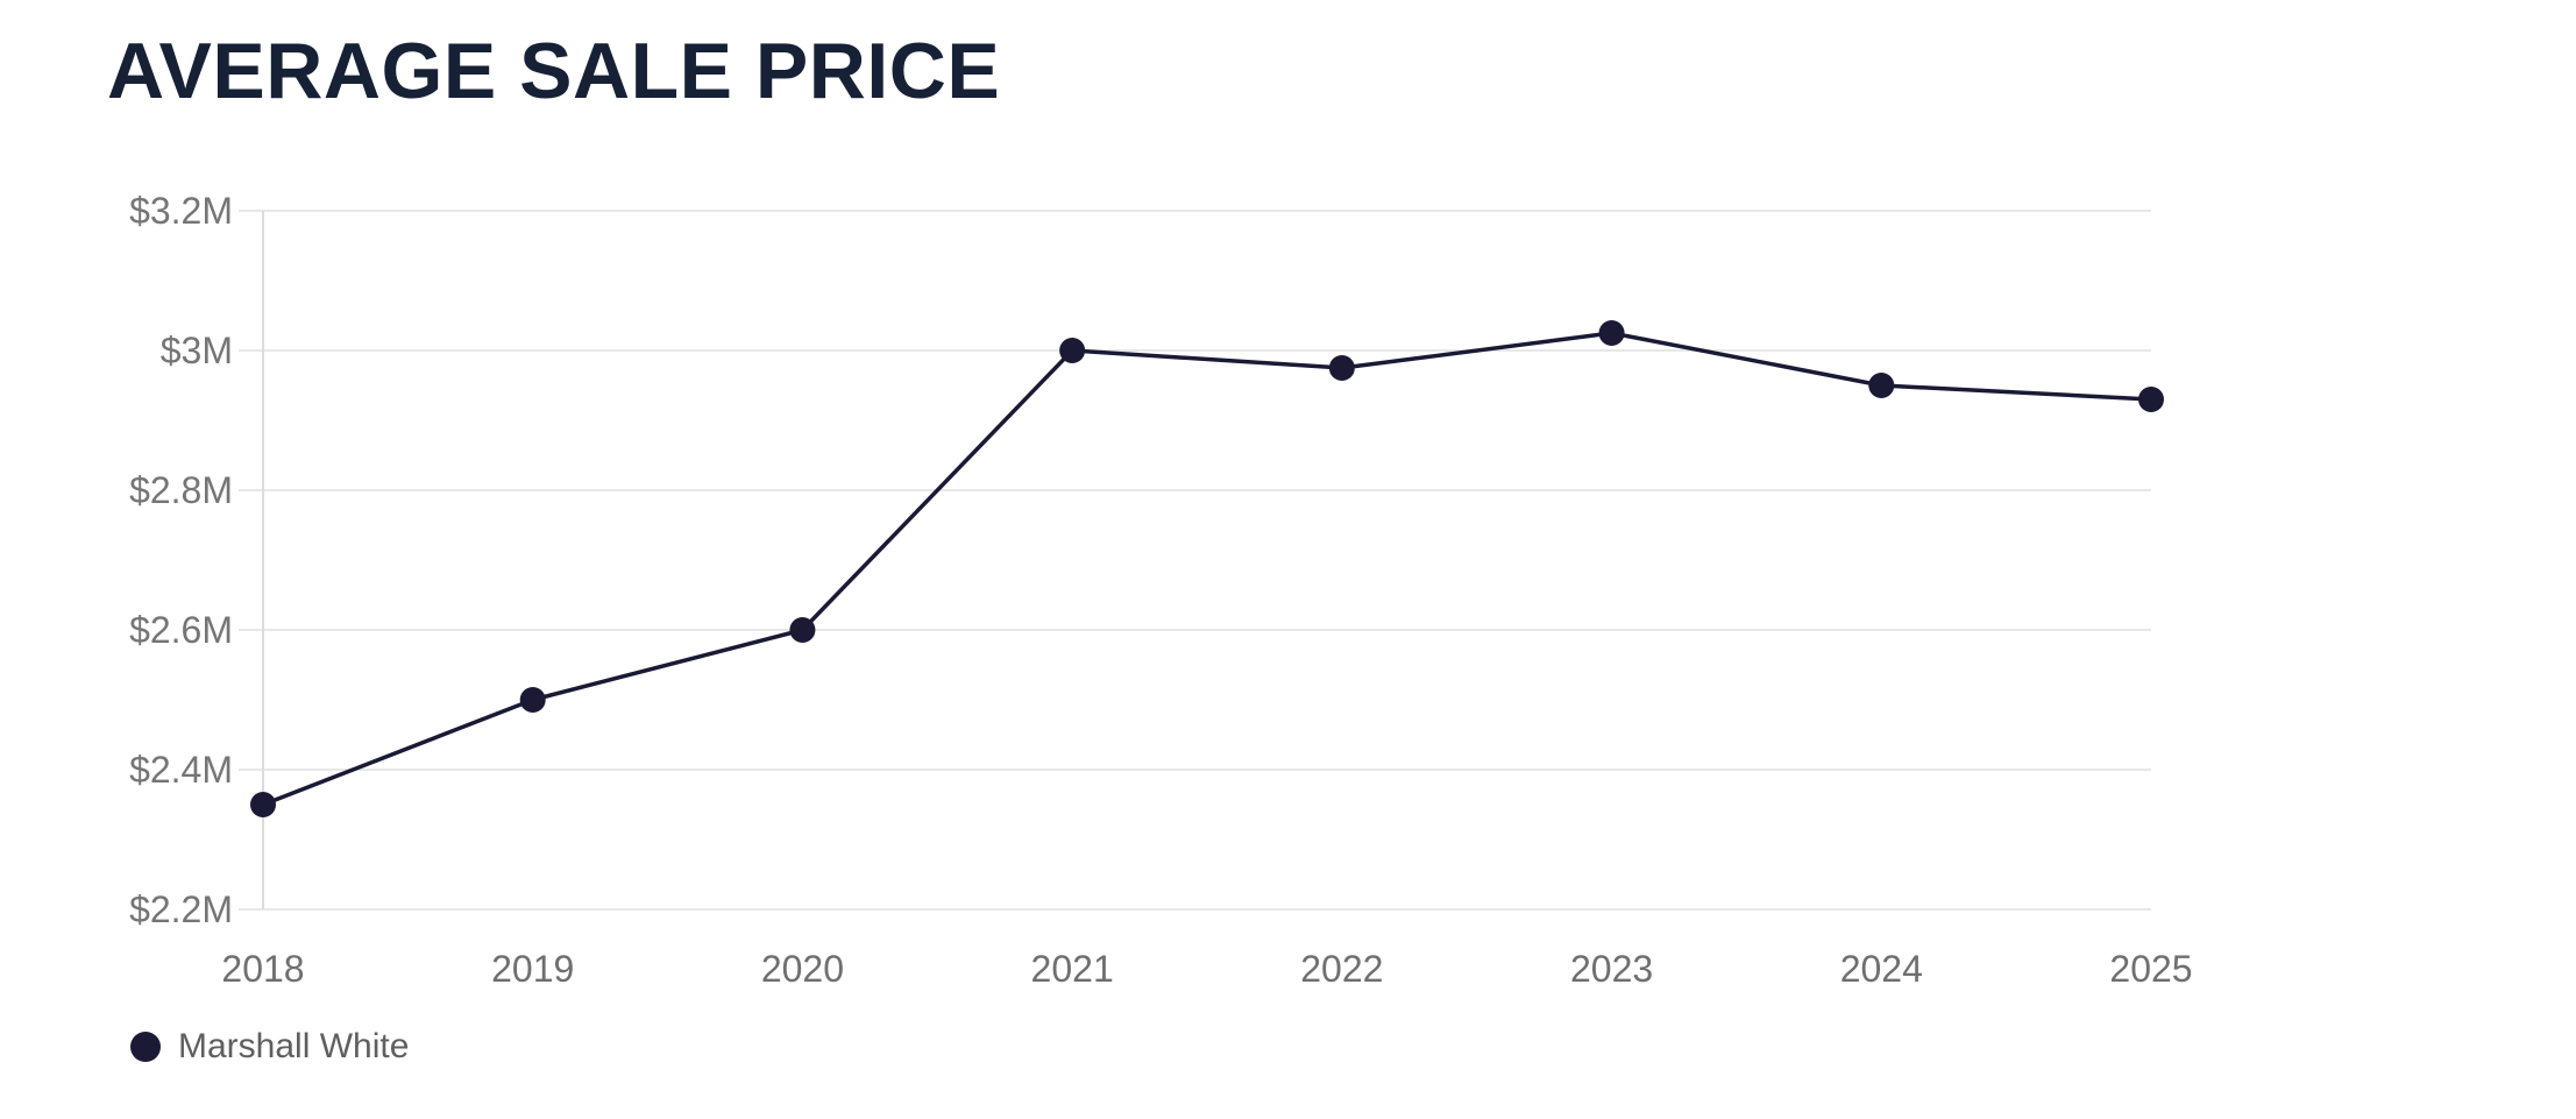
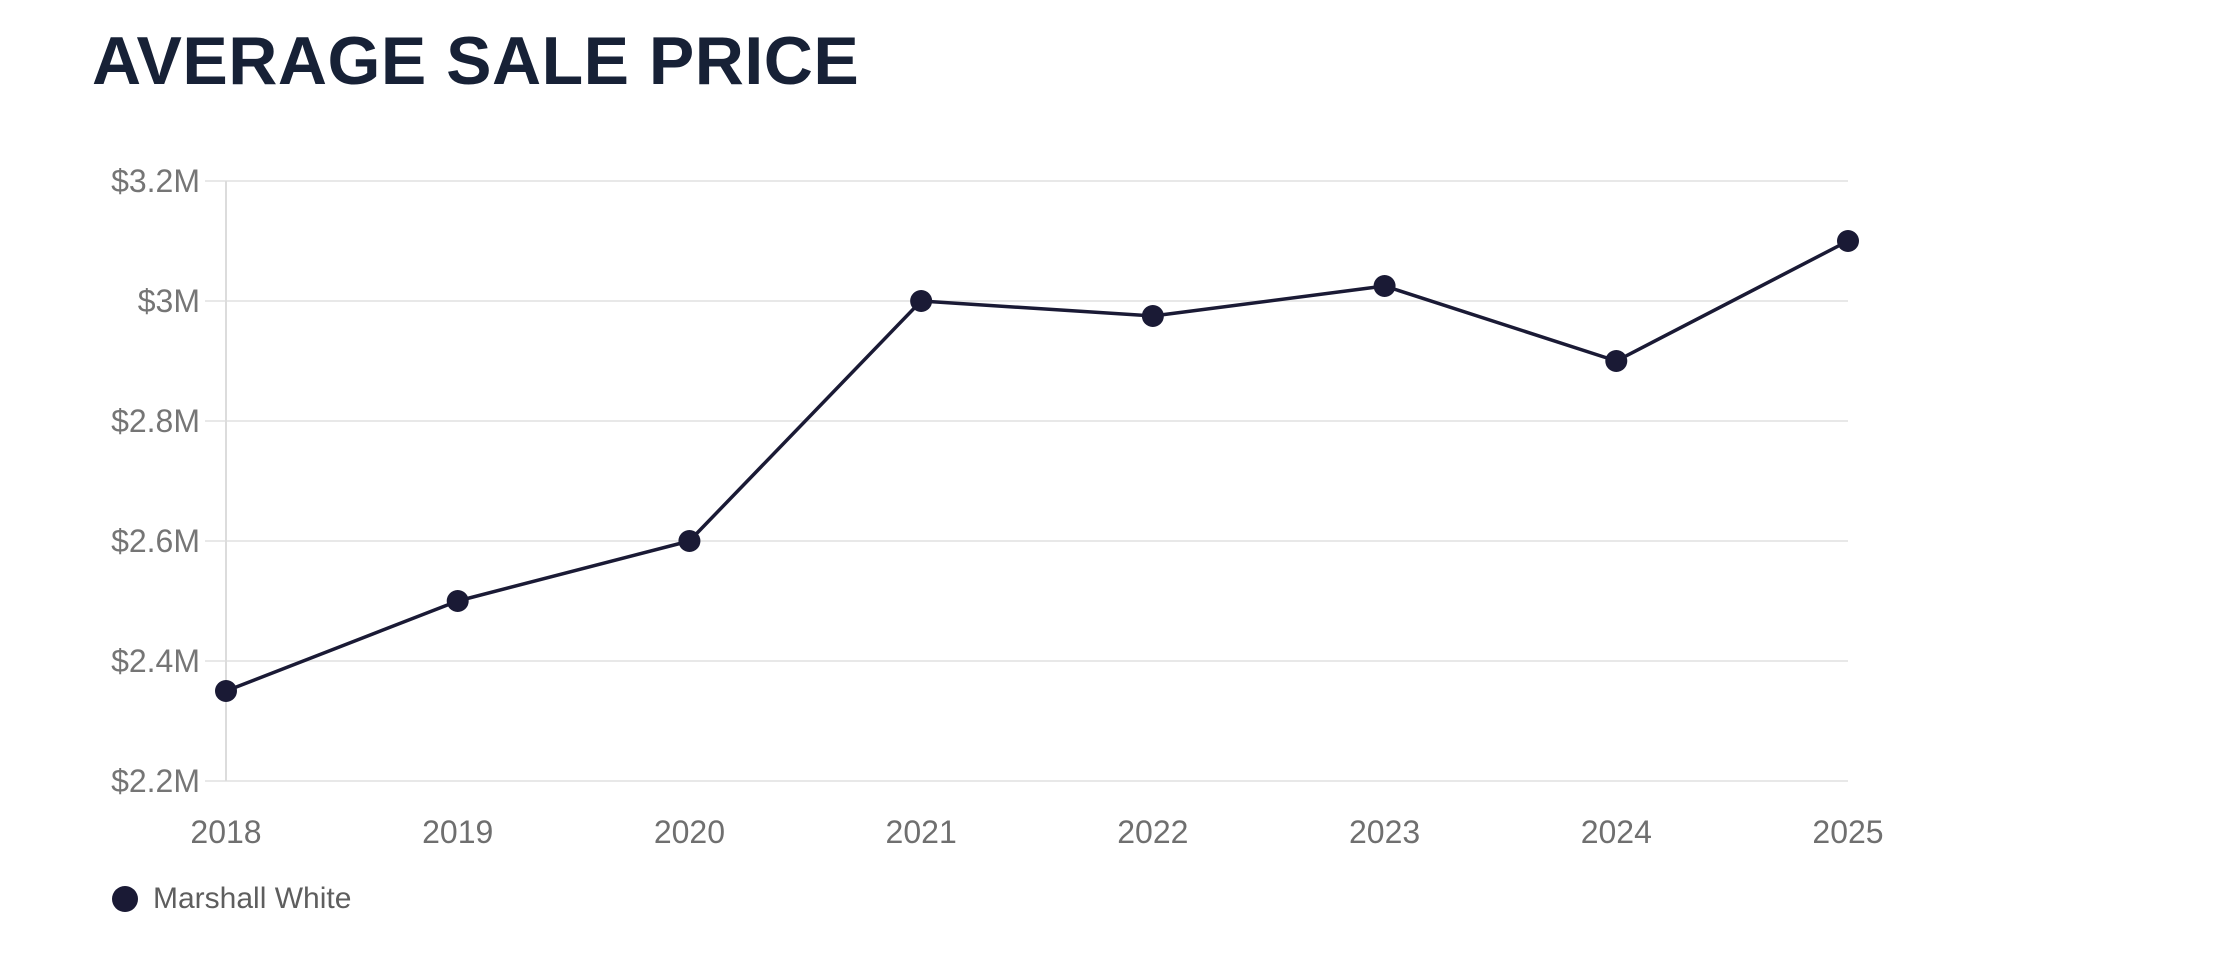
2024: $2.95M -> $2.90M
2025: $2.93M -> $3.10M
